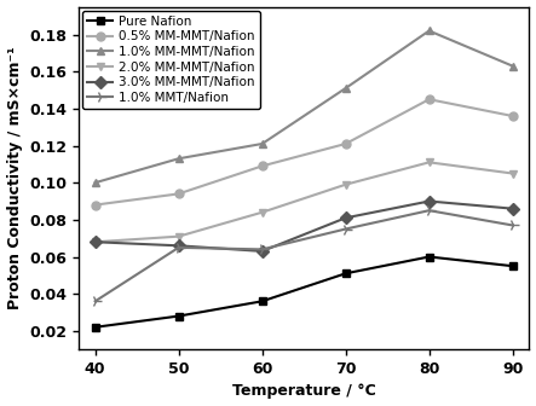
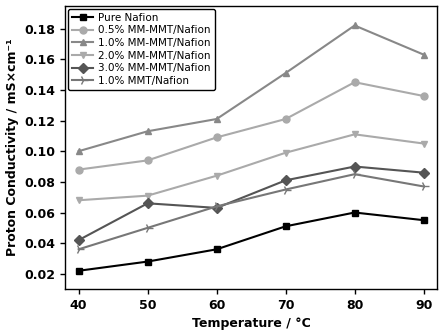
3.0% MM-MMT/Nafion/40: 0.068 -> 0.042
1.0% MMT/Nafion/50: 0.065 -> 0.050
